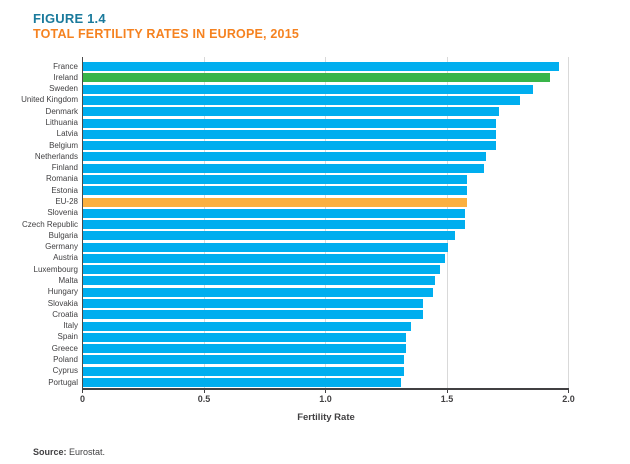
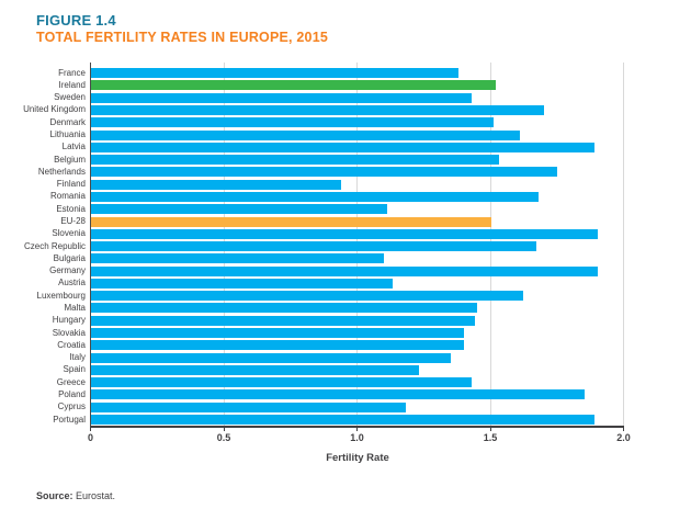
France: 1.96 -> 1.38
Ireland: 1.92 -> 1.52
Sweden: 1.85 -> 1.43
United Kingdom: 1.80 -> 1.70
Denmark: 1.71 -> 1.51
Lithuania: 1.70 -> 1.61
Latvia: 1.70 -> 1.89
Belgium: 1.70 -> 1.53
Netherlands: 1.66 -> 1.75
Finland: 1.65 -> 0.94
Romania: 1.58 -> 1.68
Estonia: 1.58 -> 1.11
EU-28: 1.58 -> 1.50
Slovenia: 1.57 -> 1.90
Czech Republic: 1.57 -> 1.67
Bulgaria: 1.53 -> 1.10
Germany: 1.50 -> 1.90
Austria: 1.49 -> 1.13
Luxembourg: 1.47 -> 1.62
Spain: 1.33 -> 1.23
Greece: 1.33 -> 1.43
Poland: 1.32 -> 1.85
Cyprus: 1.32 -> 1.18
Portugal: 1.31 -> 1.89
